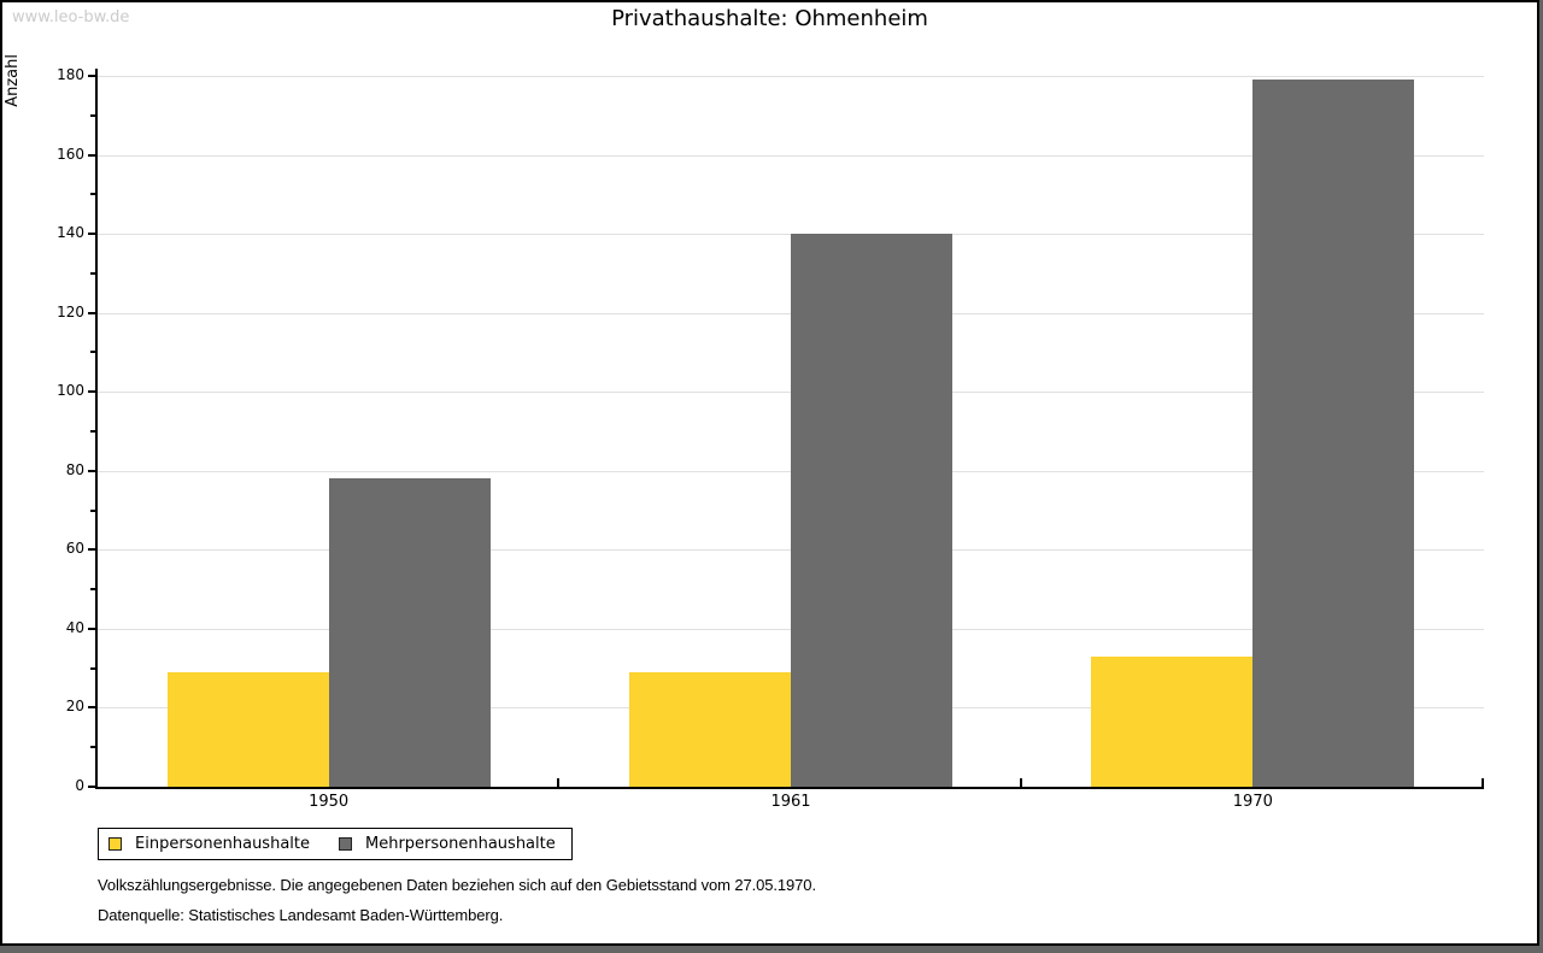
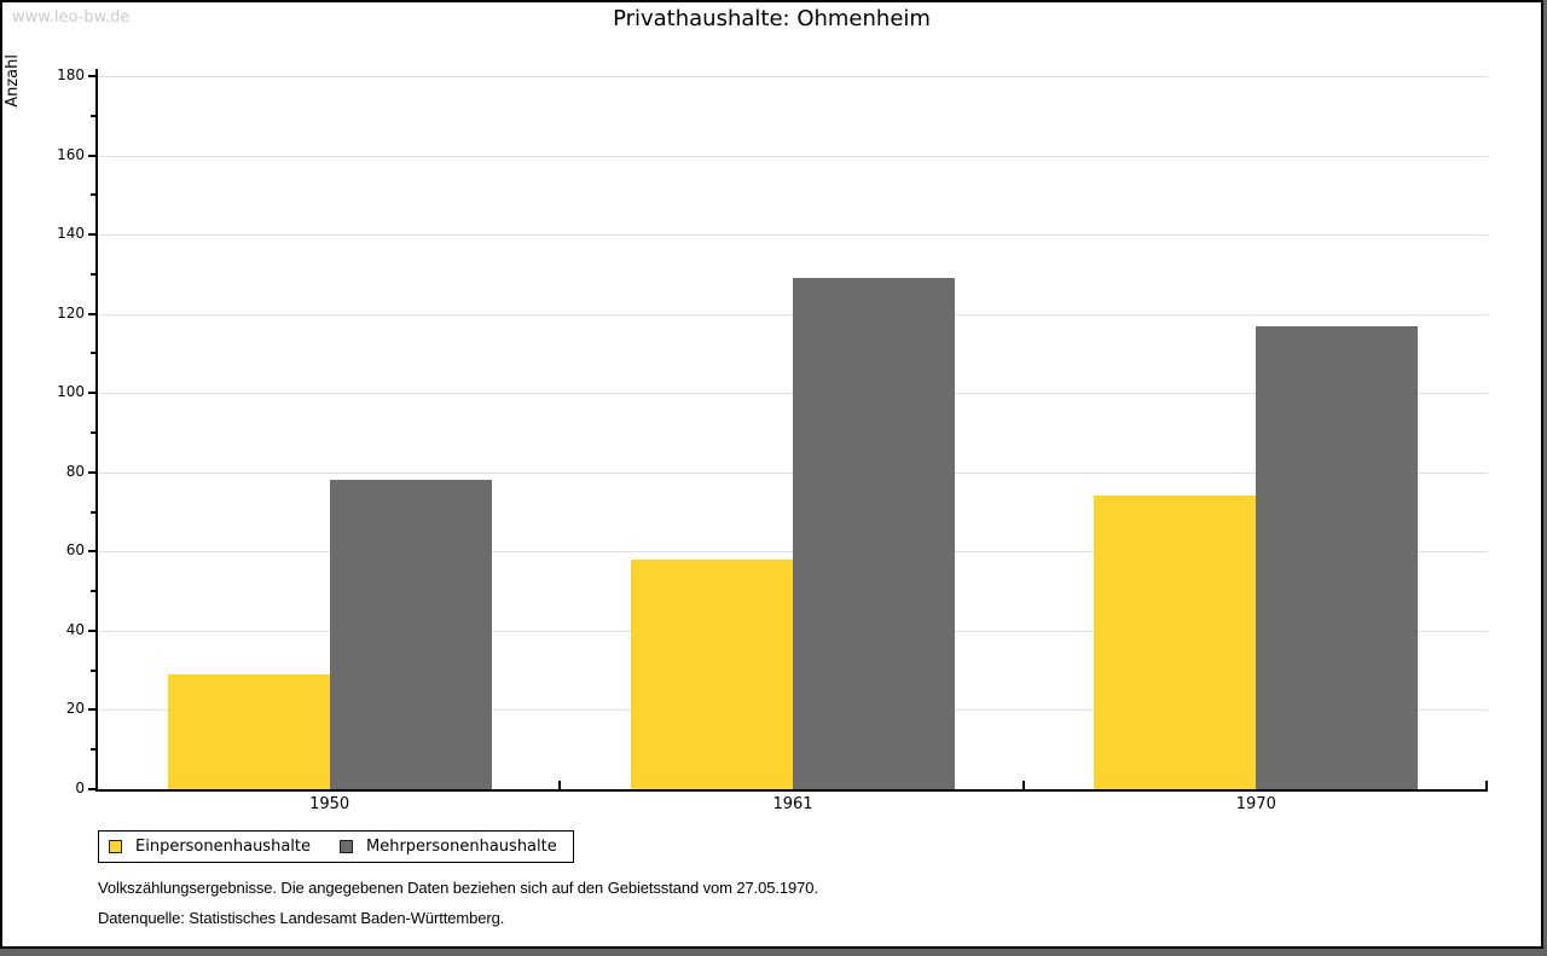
Einpersonenhaushalte/1961: 29 -> 58
Mehrpersonenhaushalte/1961: 140 -> 129
Einpersonenhaushalte/1970: 33 -> 74
Mehrpersonenhaushalte/1970: 179 -> 117
